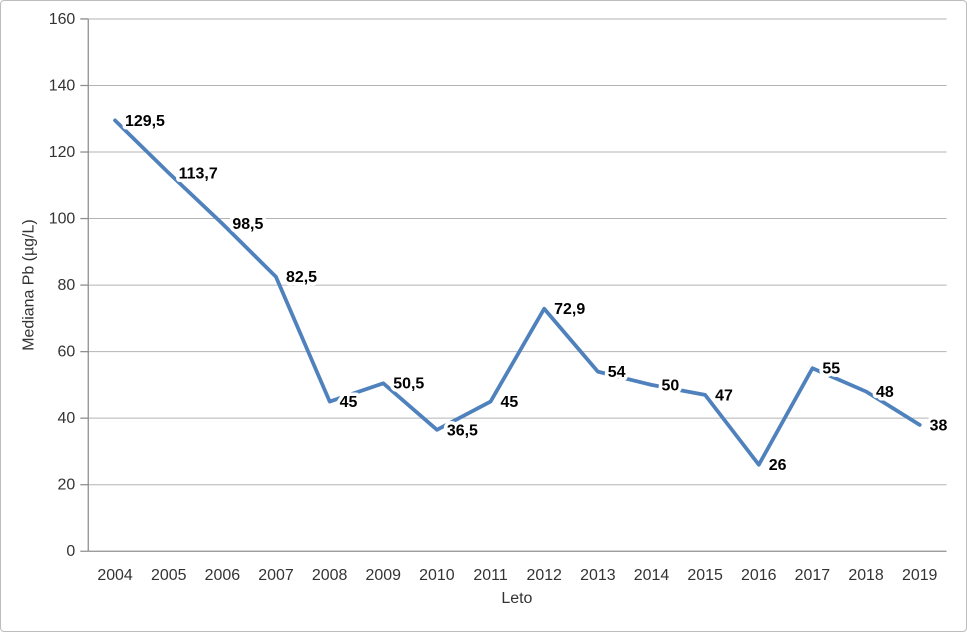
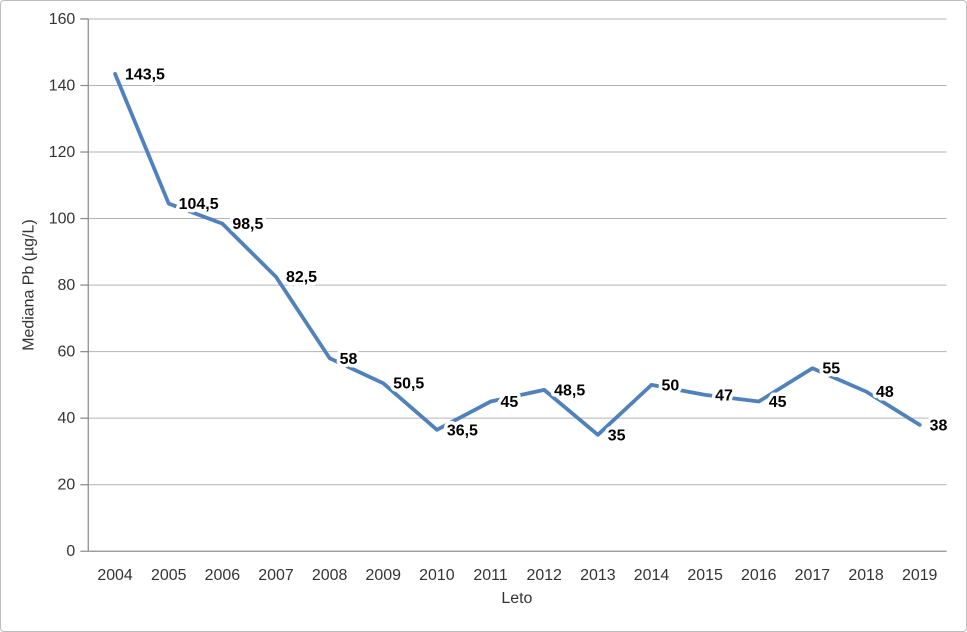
2004: 129,5 -> 143,5
2005: 113,7 -> 104,5
2008: 45 -> 58
2012: 72,9 -> 48,5
2013: 54 -> 35
2016: 26 -> 45
